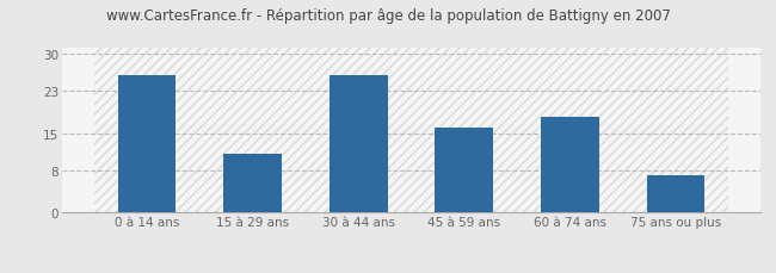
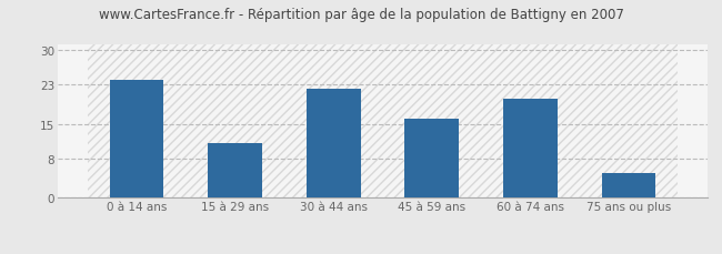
0 à 14 ans: 26 -> 24
30 à 44 ans: 26 -> 22
60 à 74 ans: 18 -> 20
75 ans ou plus: 7 -> 5
